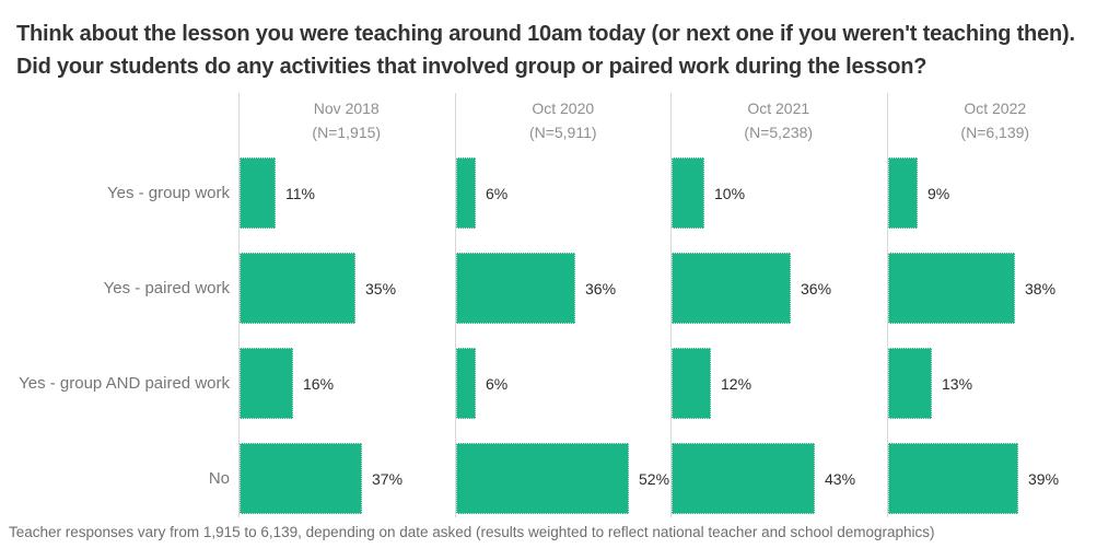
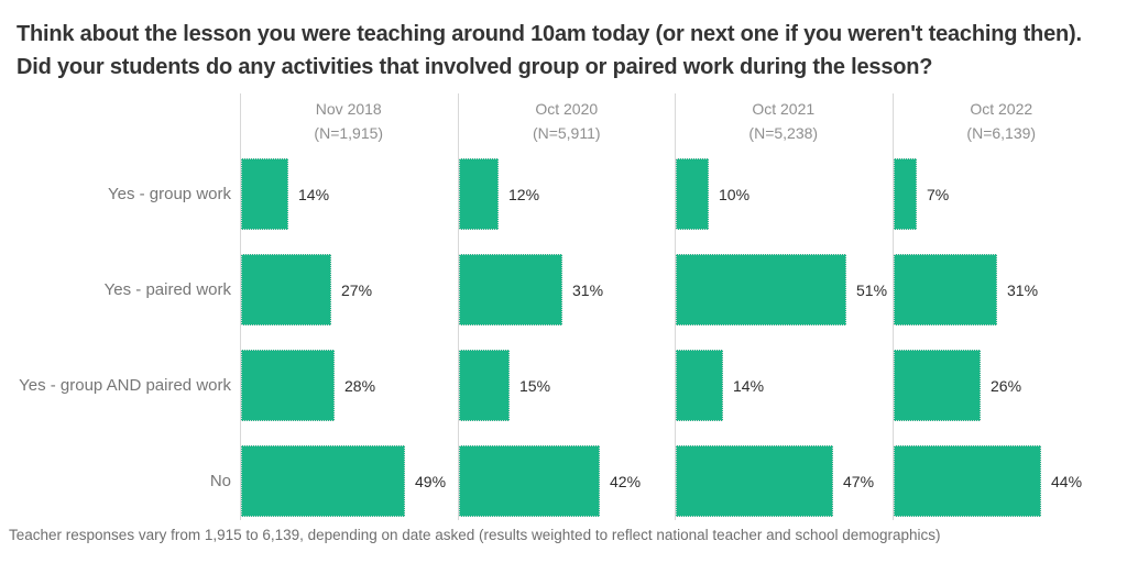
Nov 2018/Yes - group work: 11% -> 14%
Oct 2020/Yes - group work: 6% -> 12%
Oct 2022/Yes - group work: 9% -> 7%
Nov 2018/Yes - paired work: 35% -> 27%
Oct 2020/Yes - paired work: 36% -> 31%
Oct 2021/Yes - paired work: 36% -> 51%
Oct 2022/Yes - paired work: 38% -> 31%
Nov 2018/Yes - group AND paired work: 16% -> 28%
Oct 2020/Yes - group AND paired work: 6% -> 15%
Oct 2021/Yes - group AND paired work: 12% -> 14%
Oct 2022/Yes - group AND paired work: 13% -> 26%
Nov 2018/No: 37% -> 49%
Oct 2020/No: 52% -> 42%
Oct 2021/No: 43% -> 47%
Oct 2022/No: 39% -> 44%
